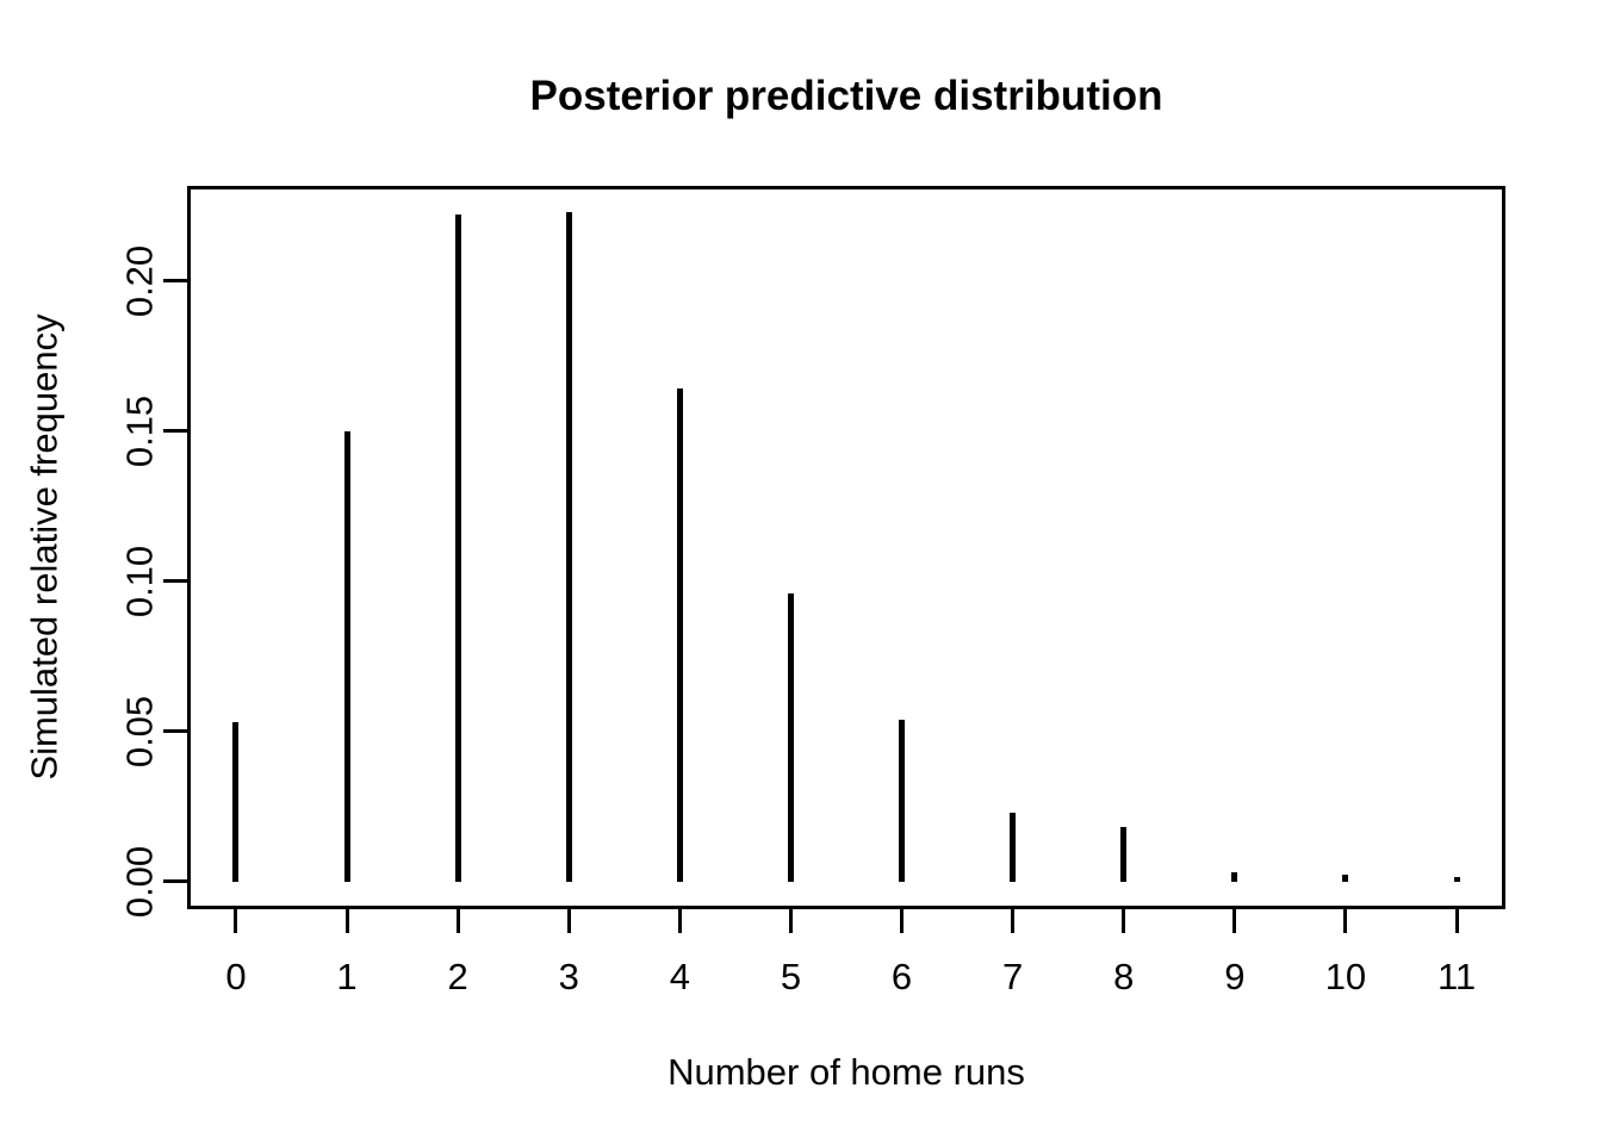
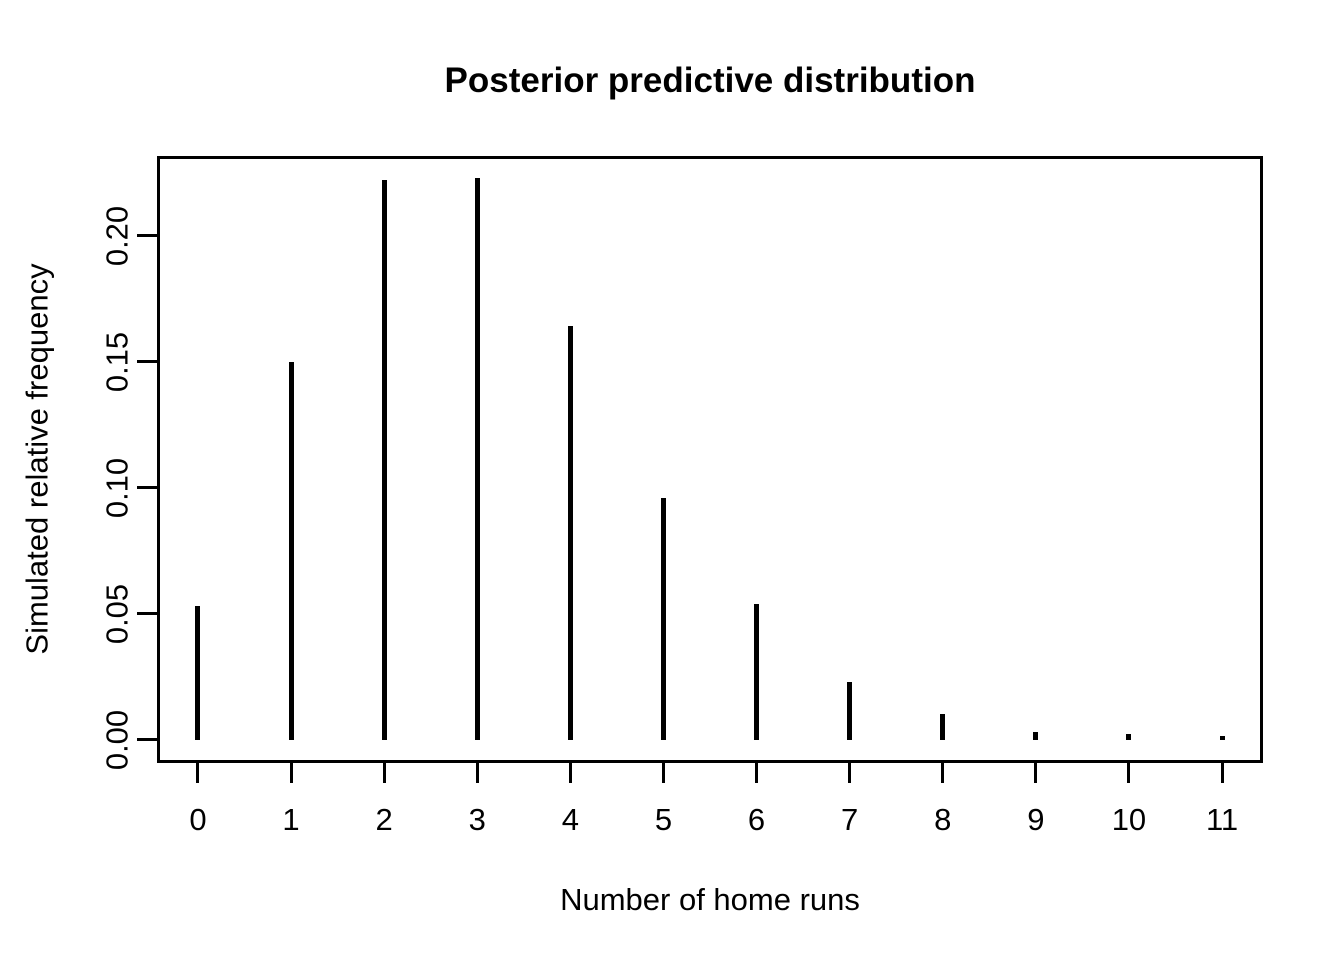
8: 0.018 -> 0.010
